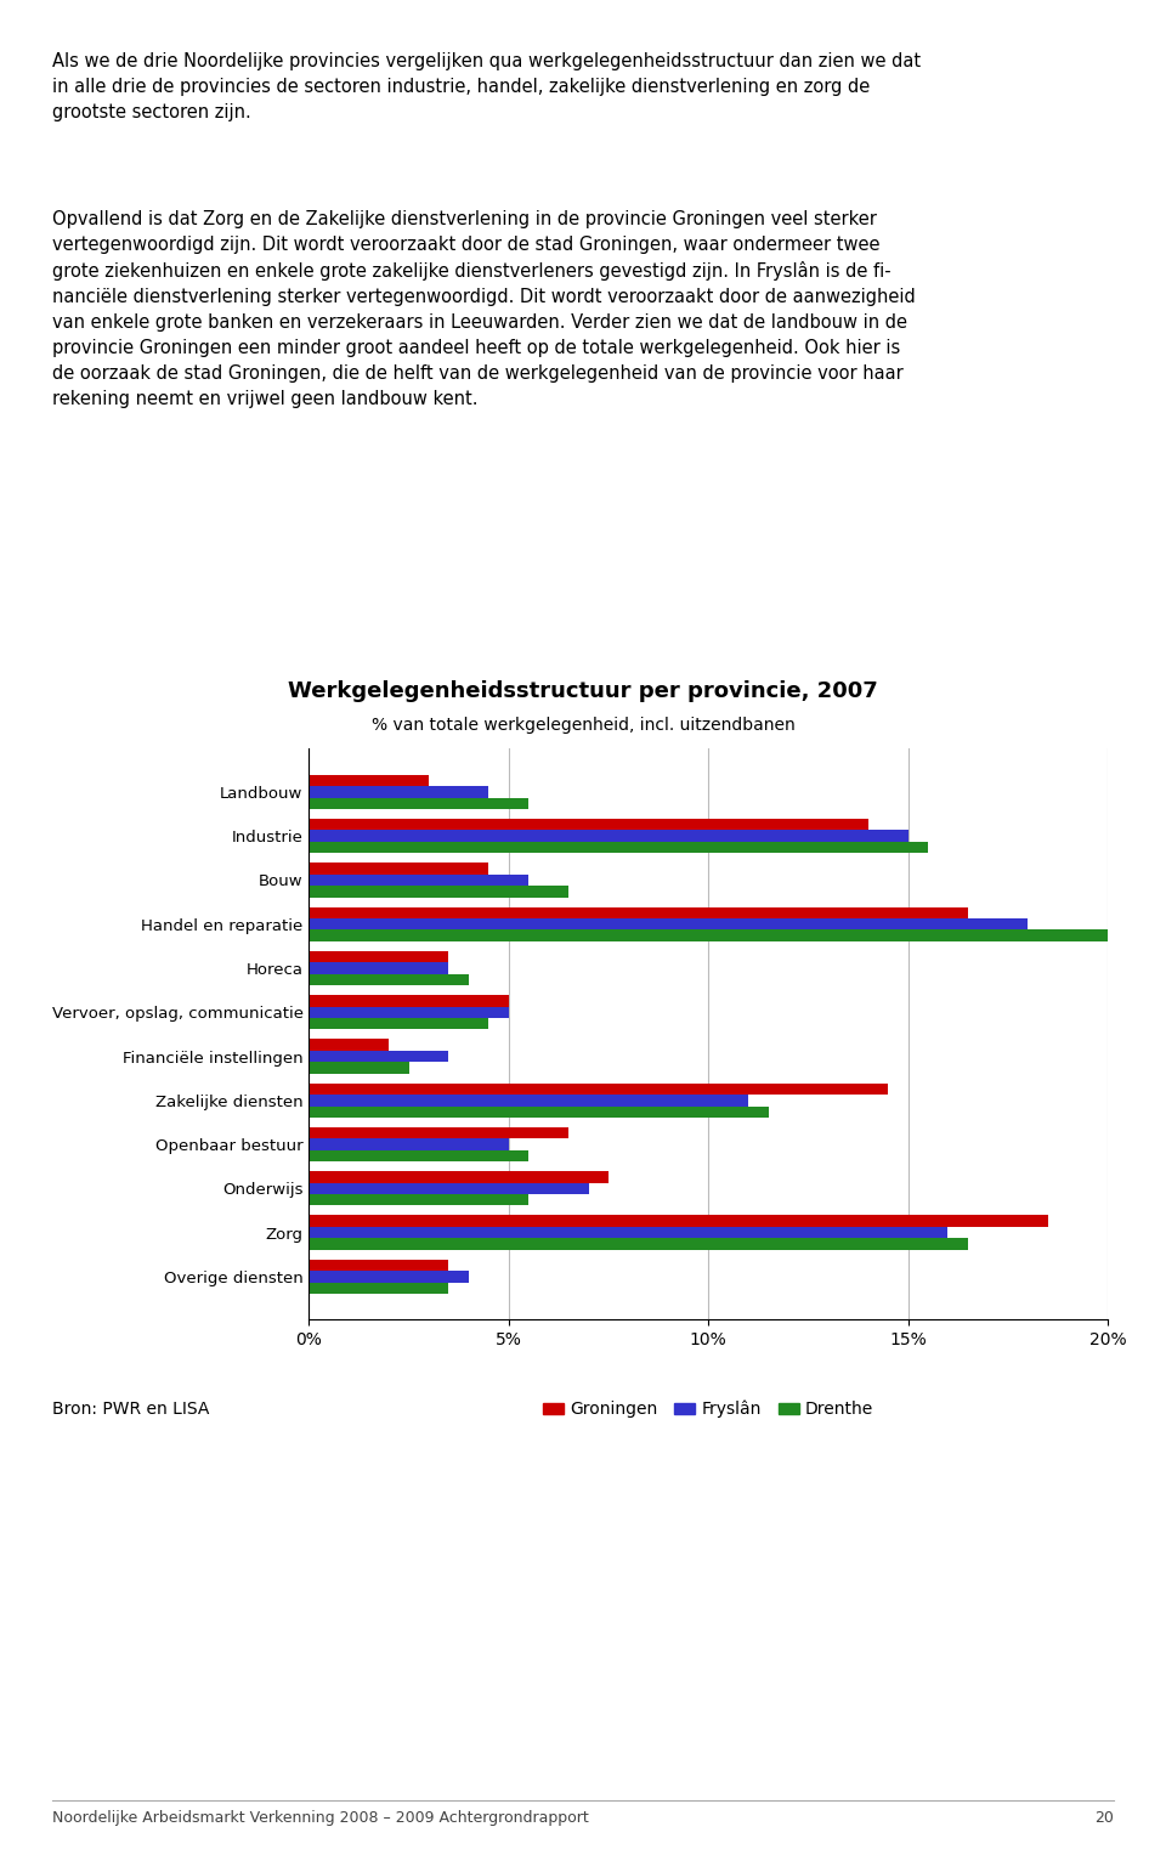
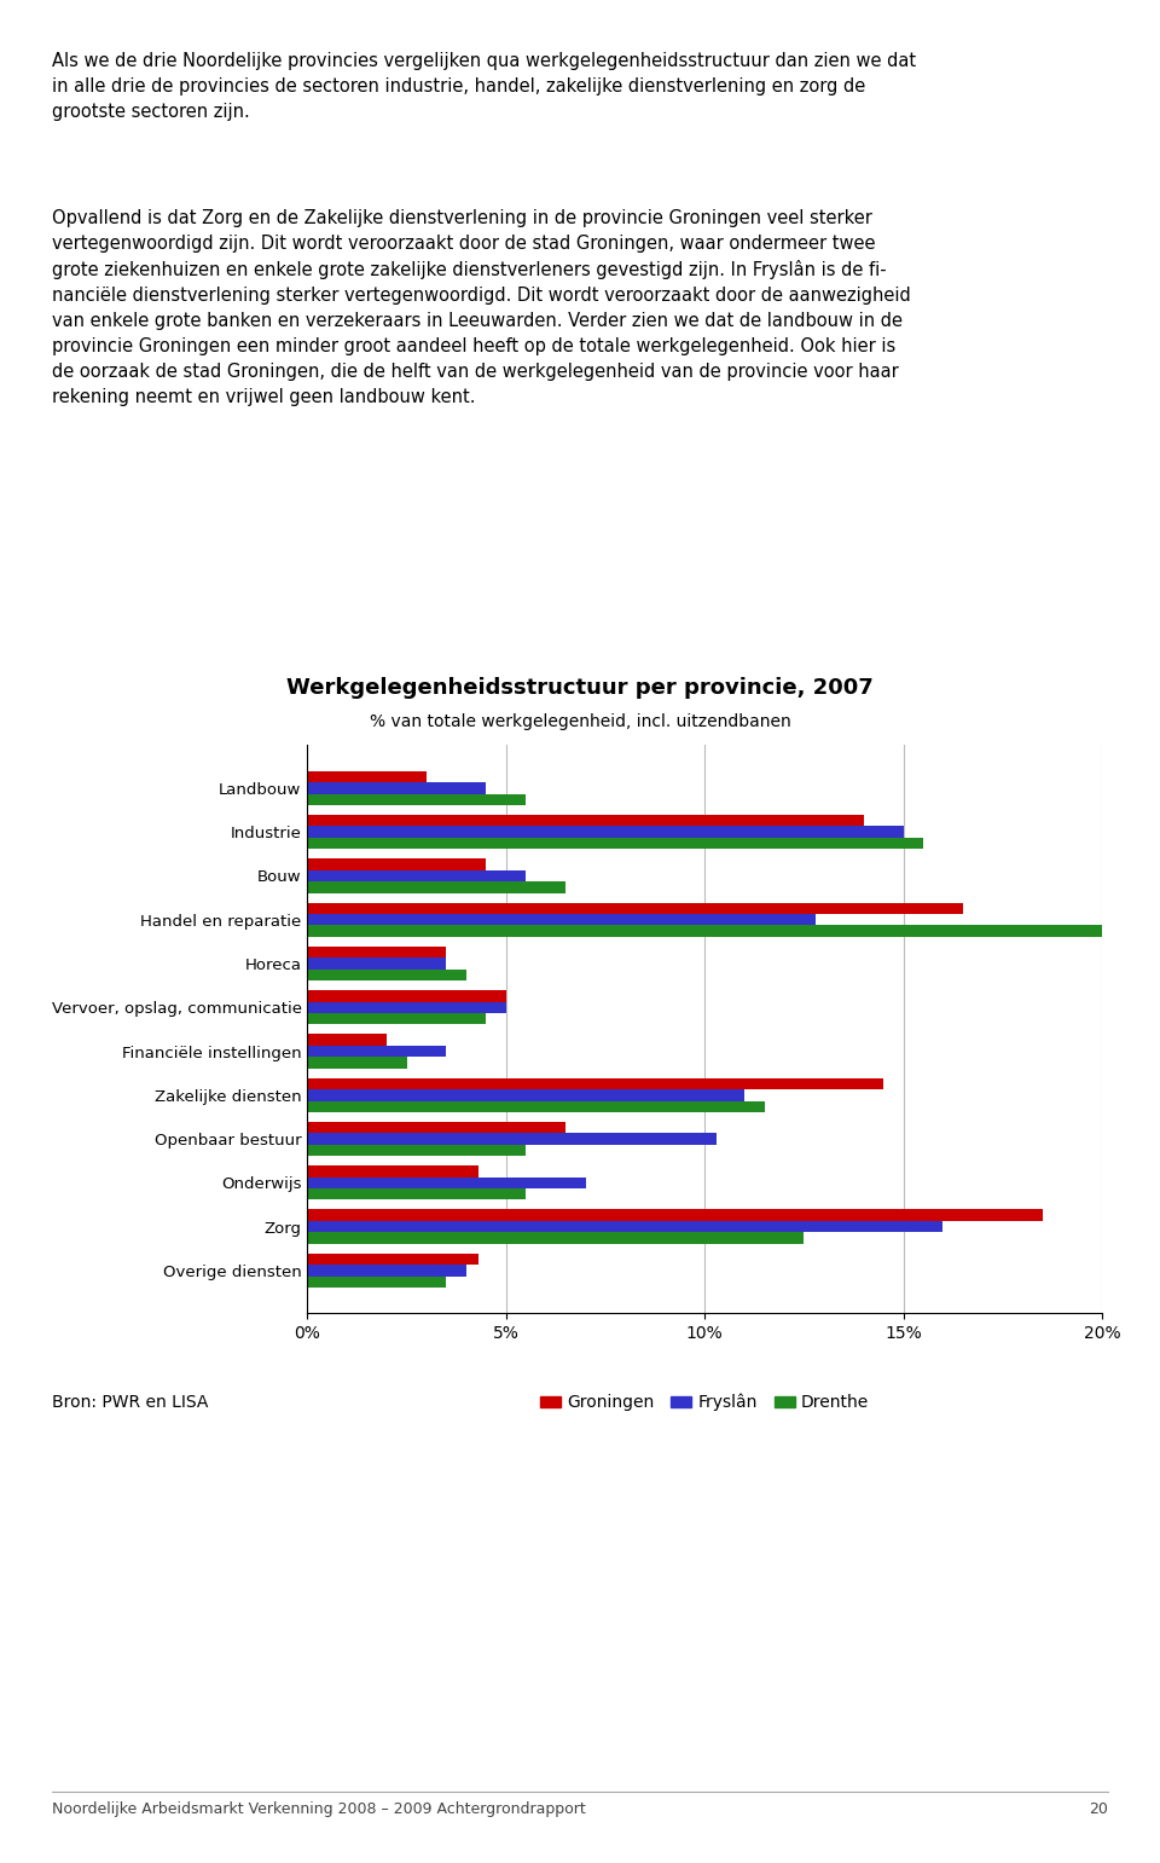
Fryslân/Handel en reparatie: 18.0% -> 12.8%
Fryslân/Openbaar bestuur: 5.0% -> 10.3%
Groningen/Onderwijs: 7.5% -> 4.3%
Drenthe/Zorg: 16.5% -> 12.5%
Groningen/Overige diensten: 3.5% -> 4.3%
